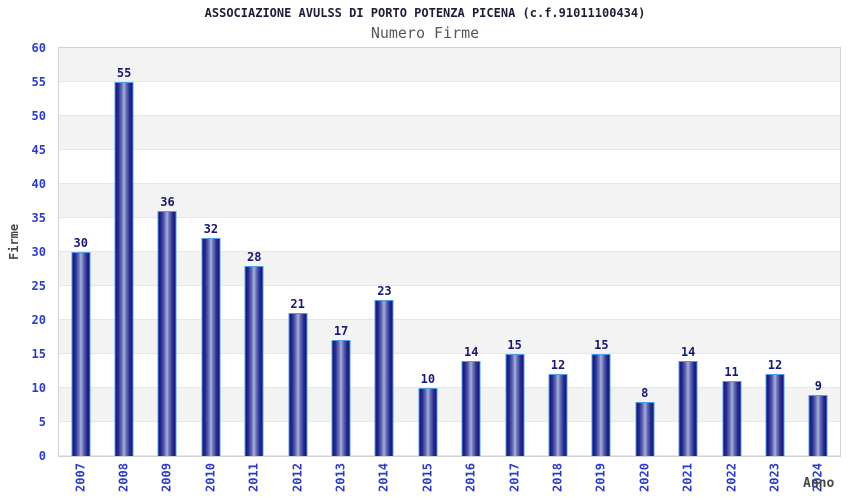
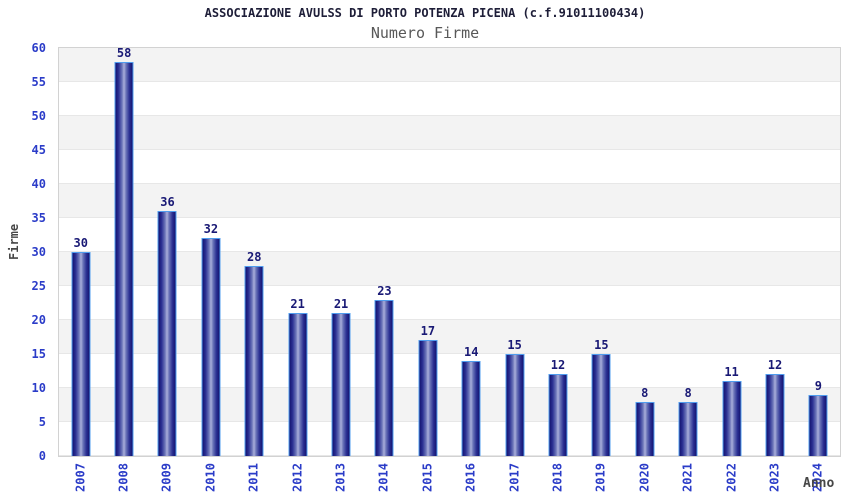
2008: 55 -> 58
2013: 17 -> 21
2015: 10 -> 17
2021: 14 -> 8
